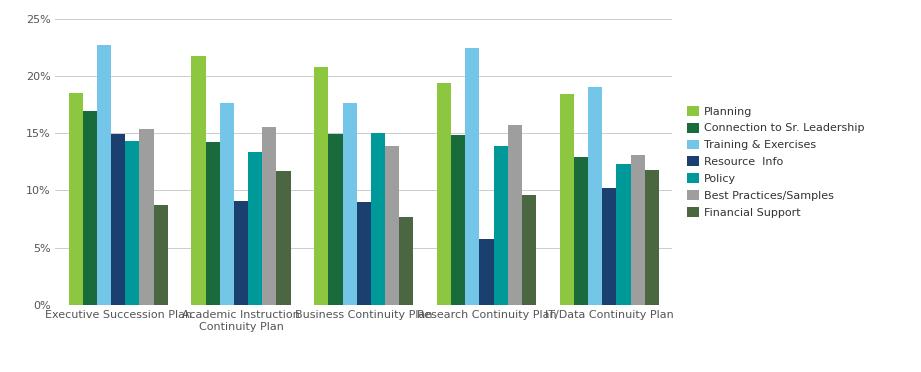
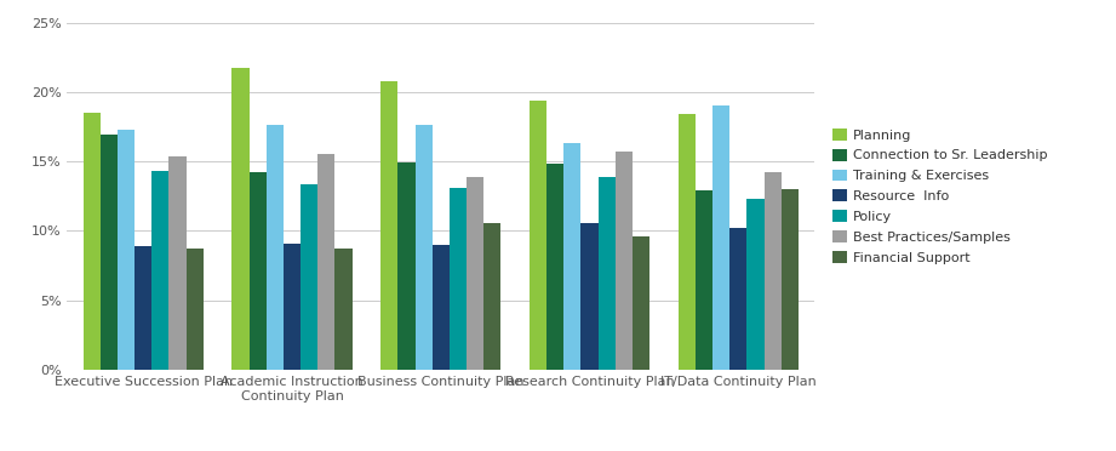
Training & Exercises/Executive Succession Plan: 22.7% -> 17.3%
Resource Info/Executive Succession Plan: 14.9% -> 8.9%
Financial Support/Academic Instruction Continuity Plan: 11.7% -> 8.7%
Policy/Business Continuity Plan: 15.0% -> 13.1%
Financial Support/Business Continuity Plan: 7.7% -> 10.6%
Training & Exercises/Research Continuity Plan: 22.4% -> 16.3%
Resource Info/Research Continuity Plan: 5.8% -> 10.6%
Best Practices/Samples/IT/Data Continuity Plan: 13.1% -> 14.2%
Financial Support/IT/Data Continuity Plan: 11.8% -> 13.0%
